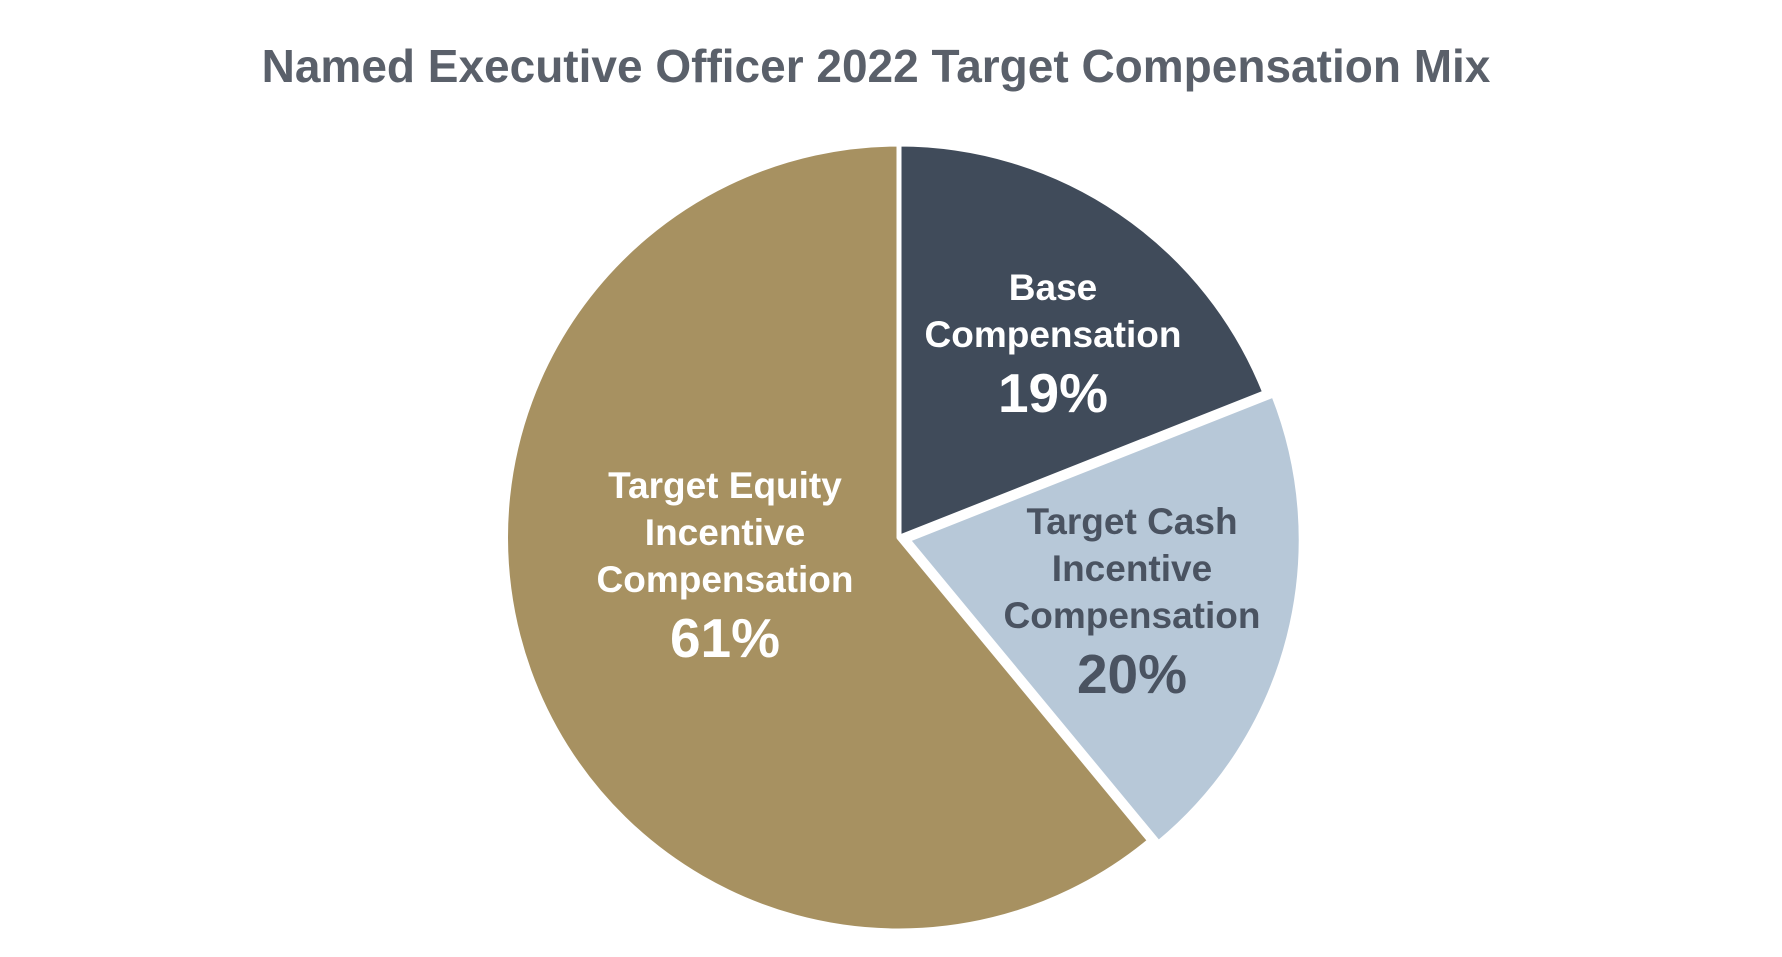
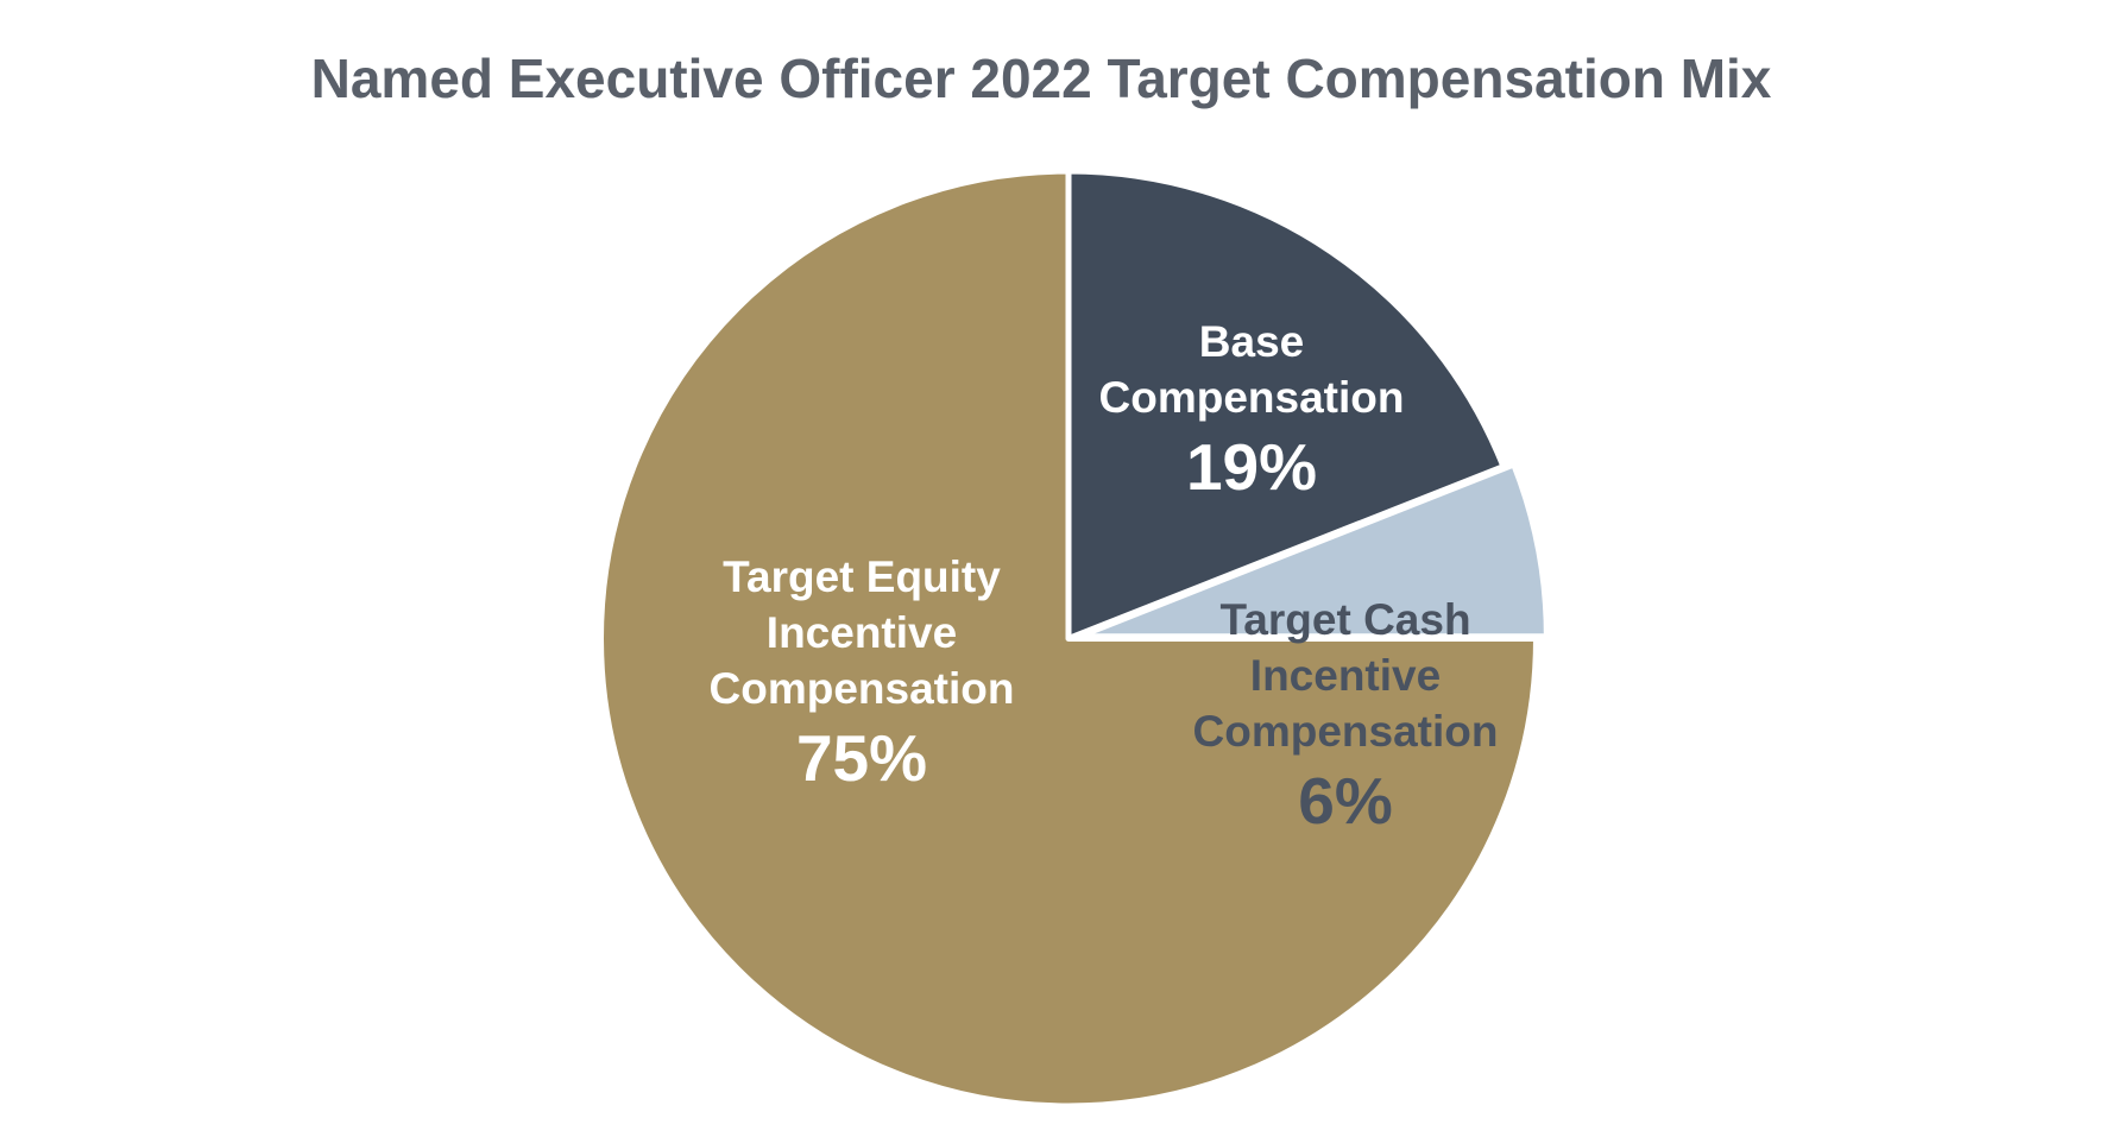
Target Cash Incentive Compensation: 20% -> 6%
Target Equity Incentive Compensation: 61% -> 75%
